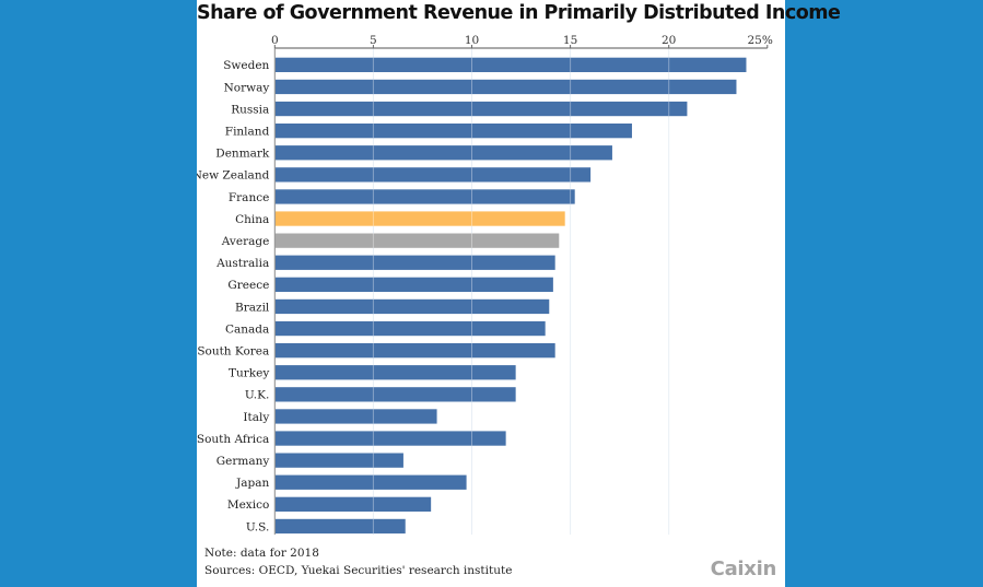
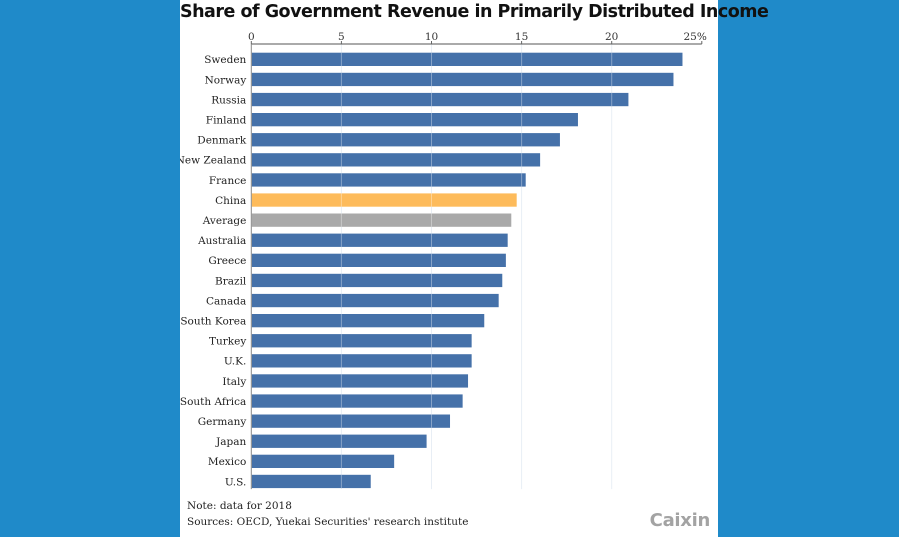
South Korea: 14.2% -> 12.9%
Italy: 8.2% -> 12.0%
Germany: 6.5% -> 11.0%
